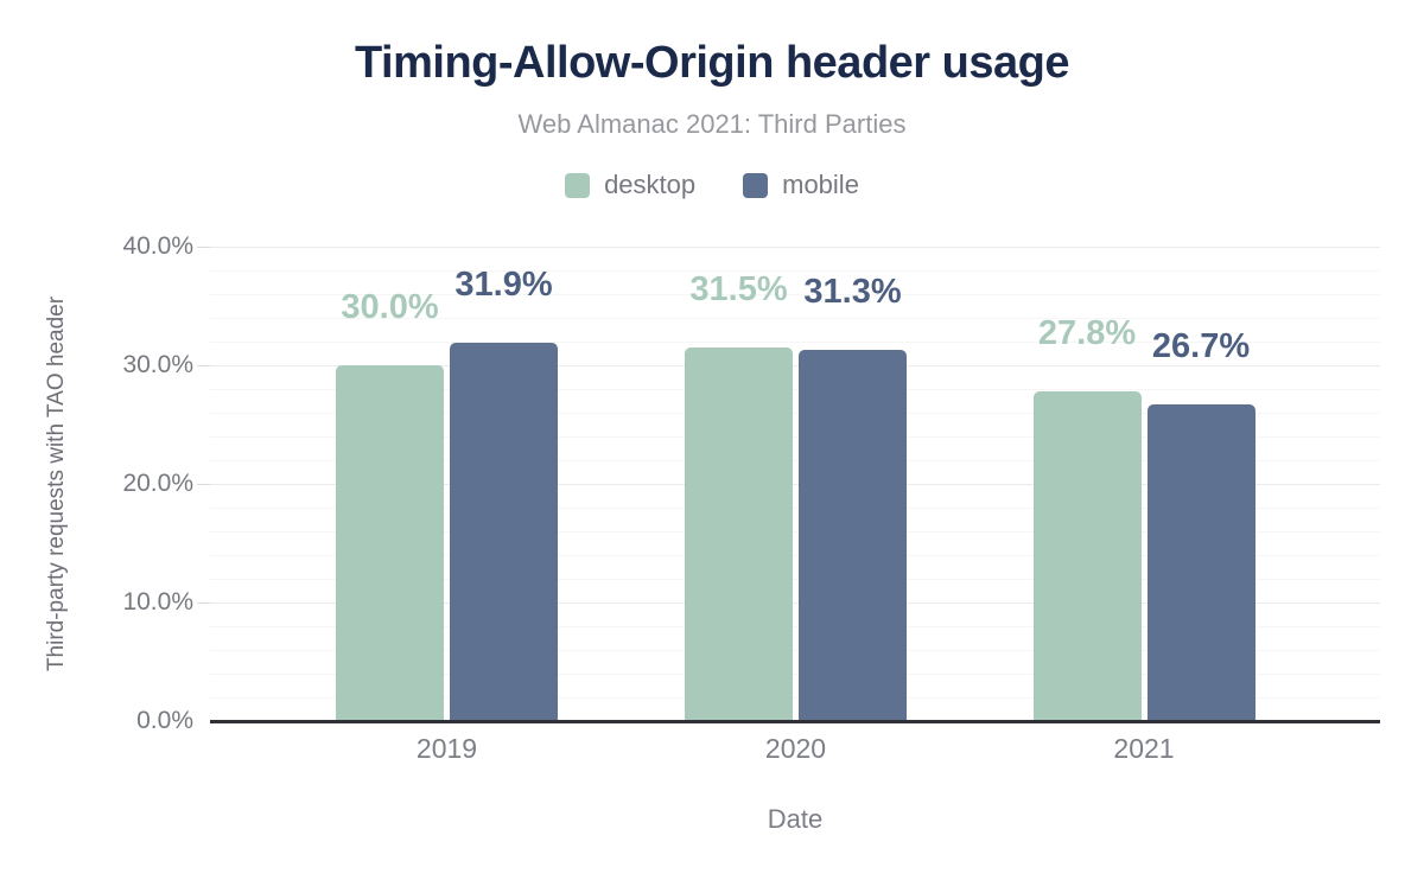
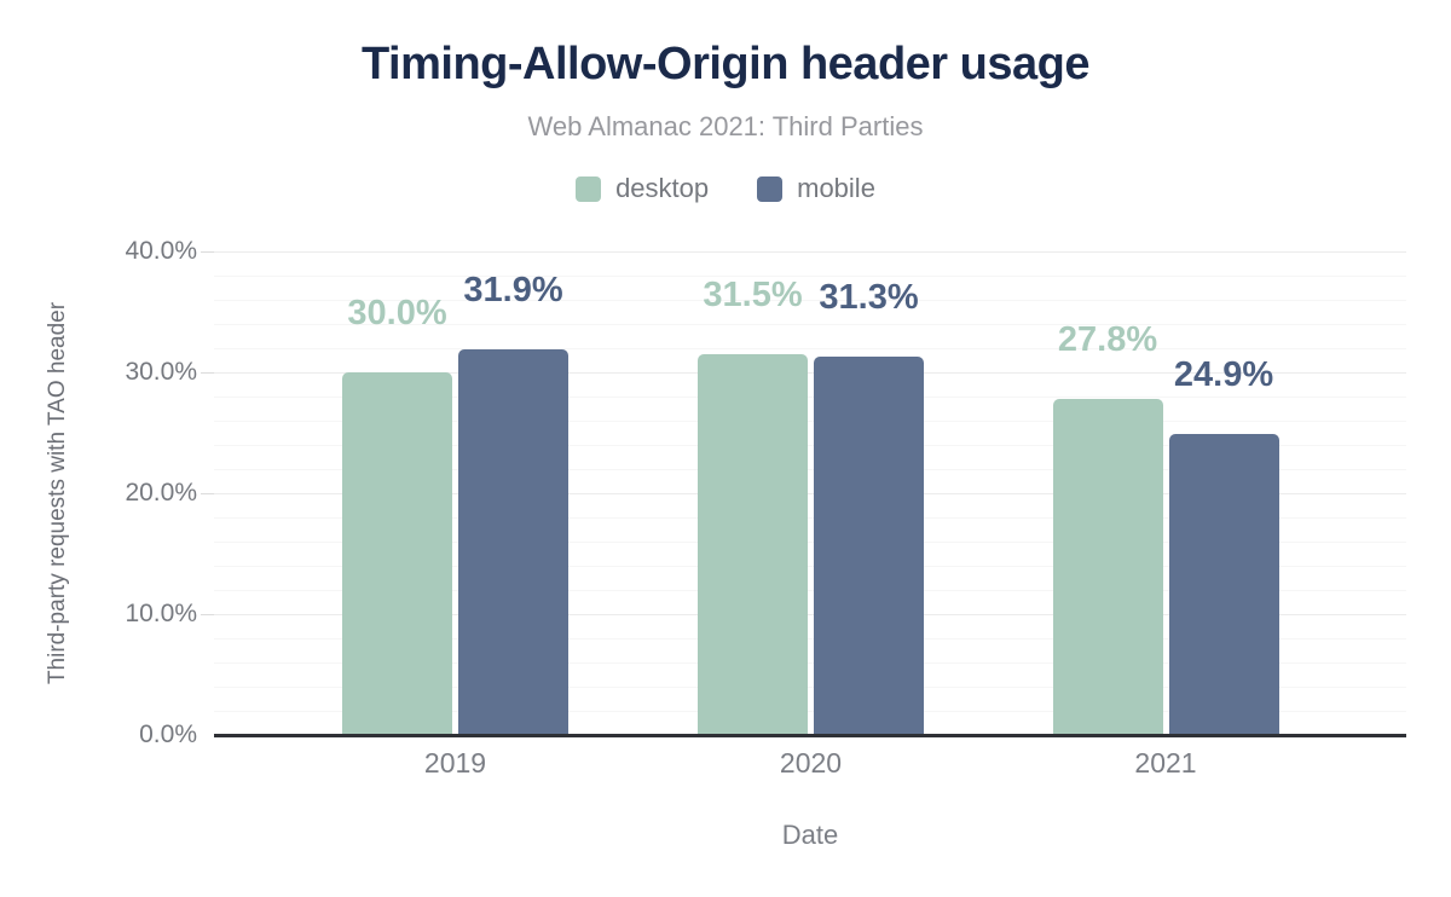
mobile/2021: 26.7% -> 24.9%
